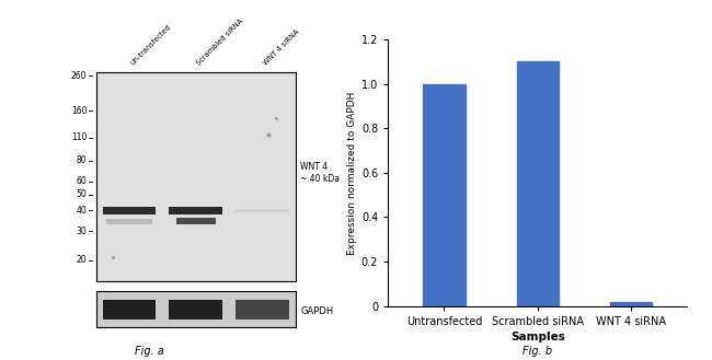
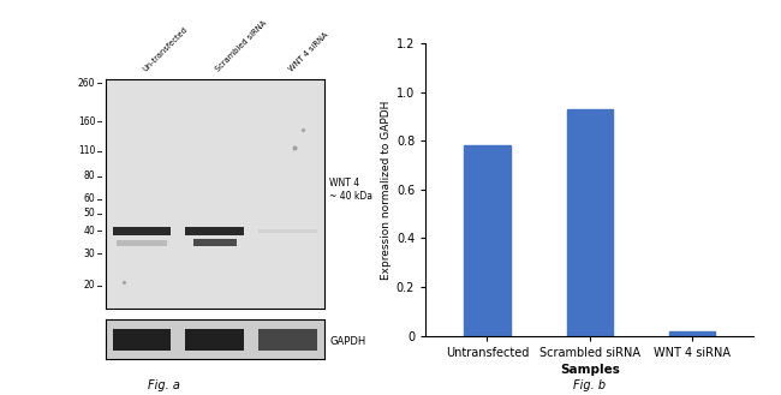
Untransfected: 1.00 -> 0.78
Scrambled siRNA: 1.10 -> 0.93
